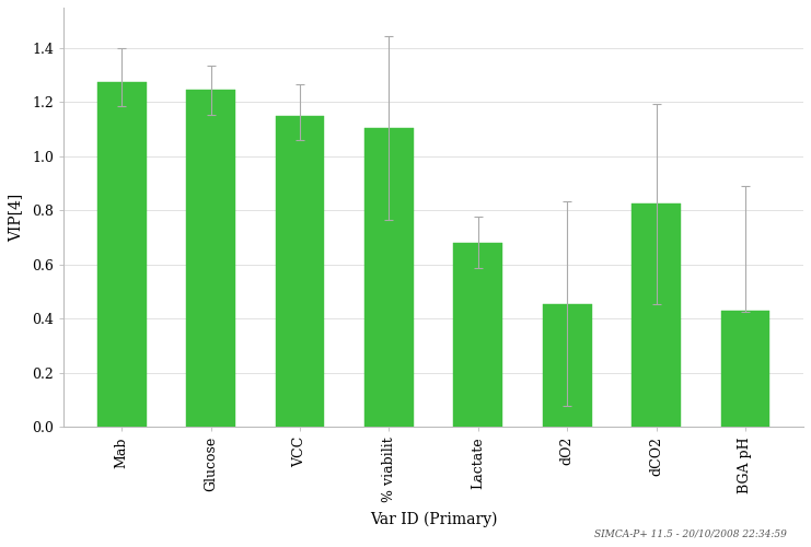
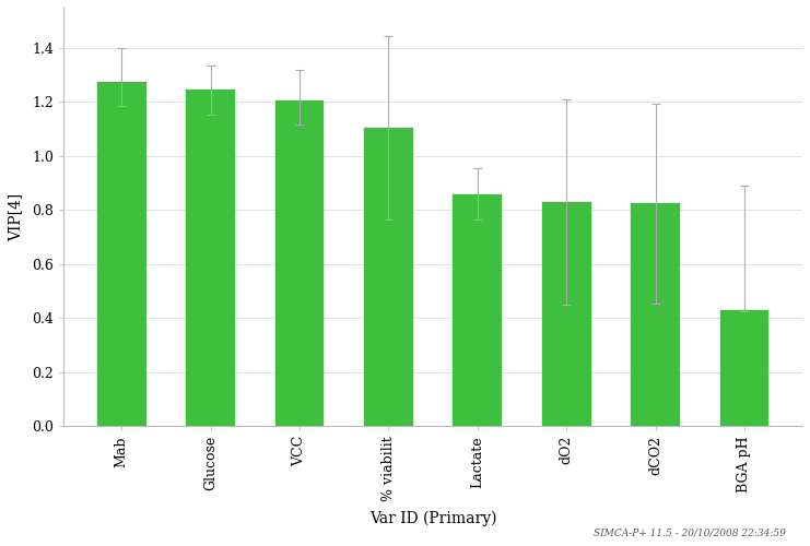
VCC: 1.150 -> 1.205
Lactate: 0.680 -> 0.858
dO2: 0.455 -> 0.830
